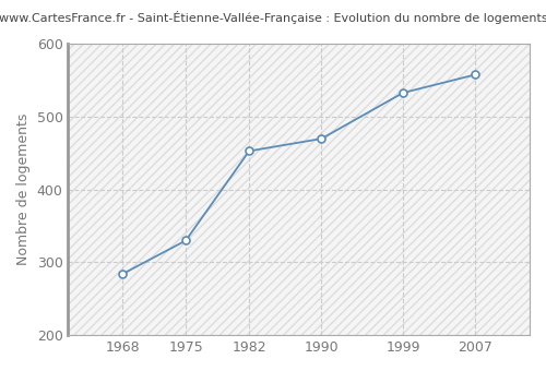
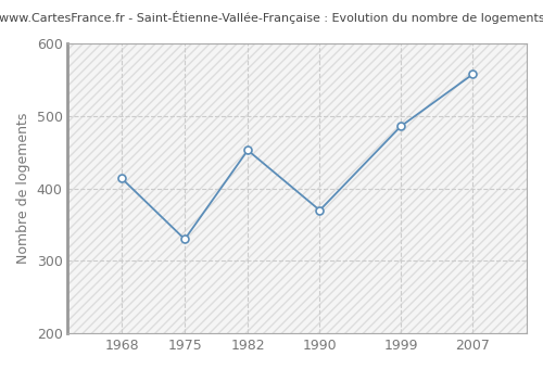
1968: 284 -> 414
1990: 470 -> 370
1999: 533 -> 486
